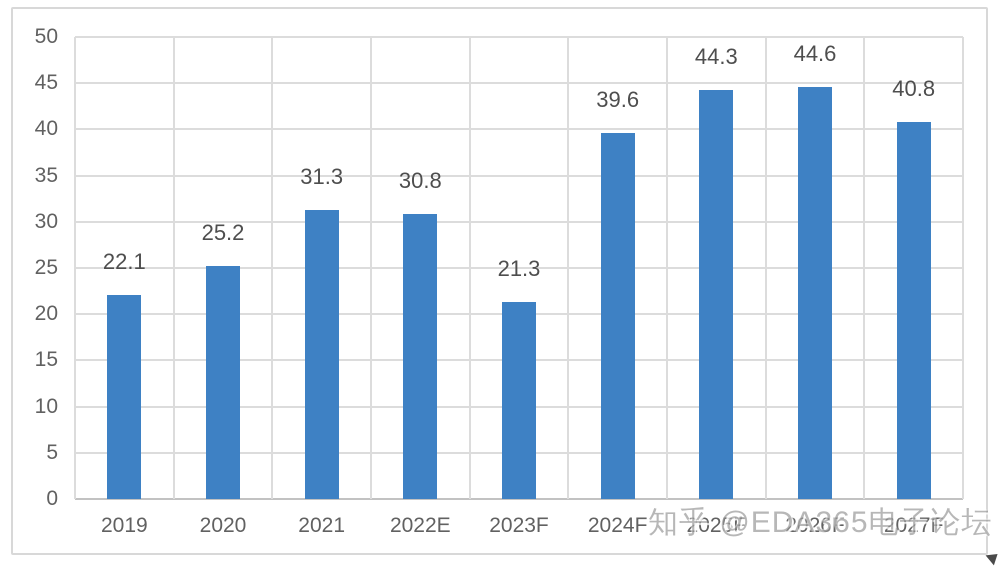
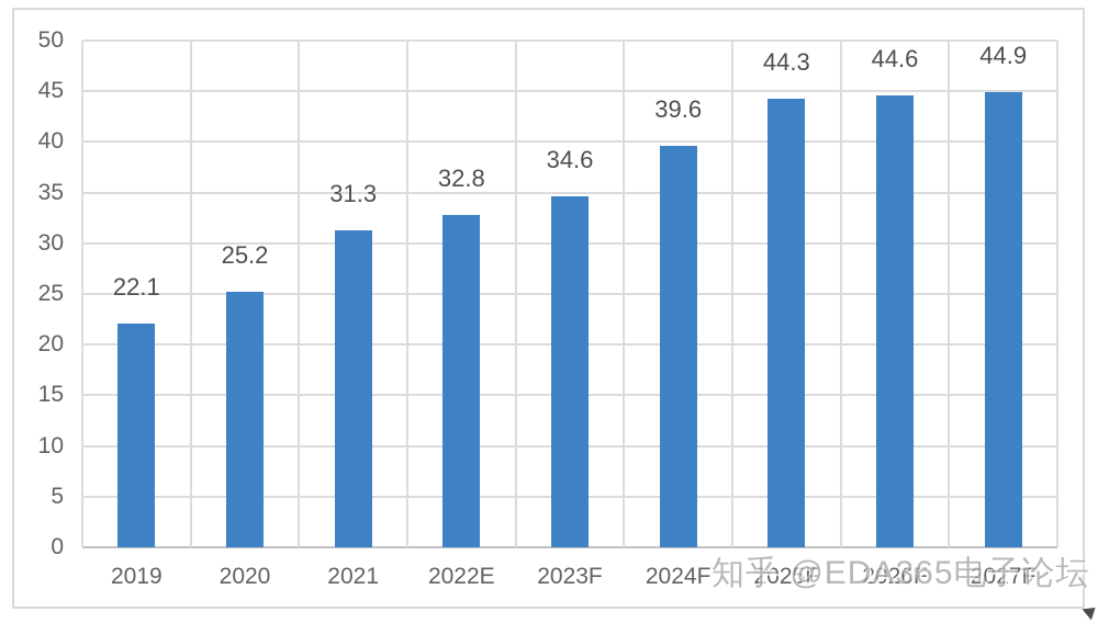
2022E: 30.8 -> 32.8
2023F: 21.3 -> 34.6
2027F: 40.8 -> 44.9
